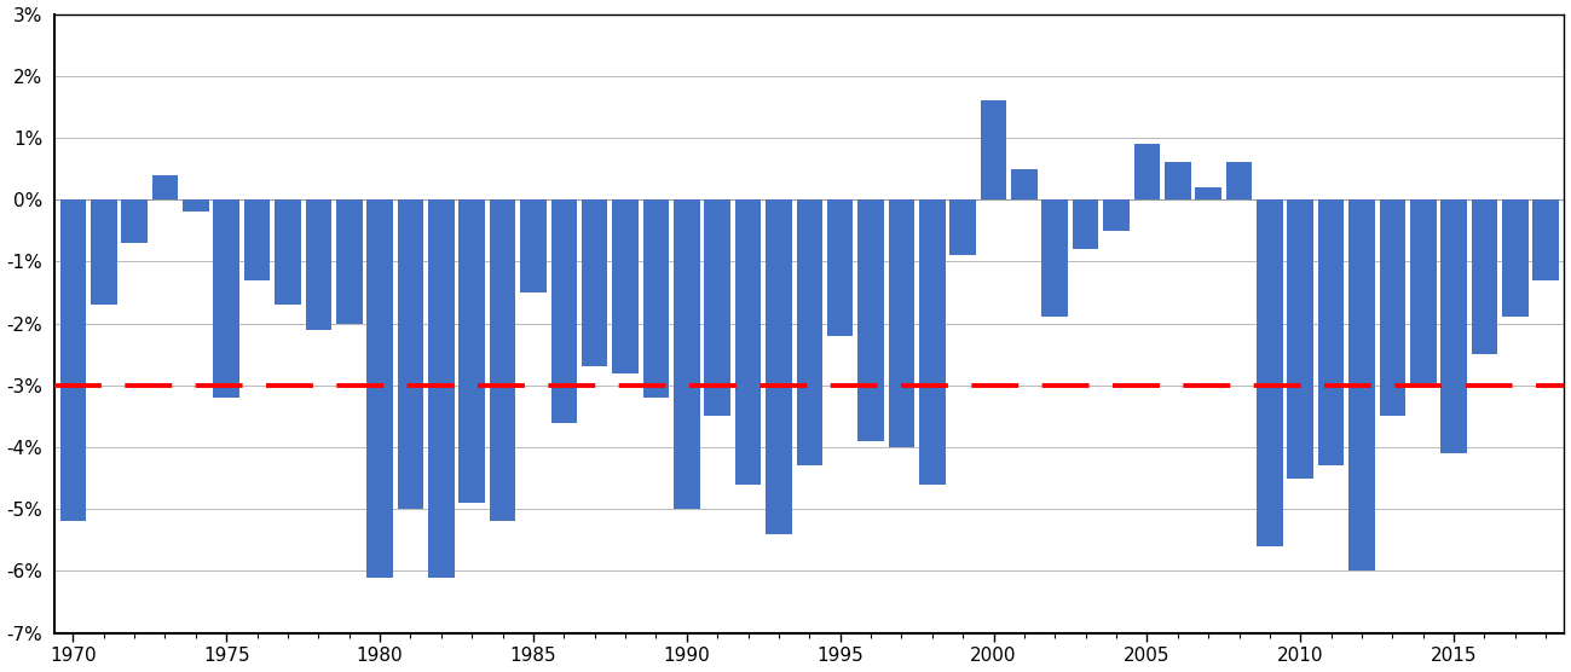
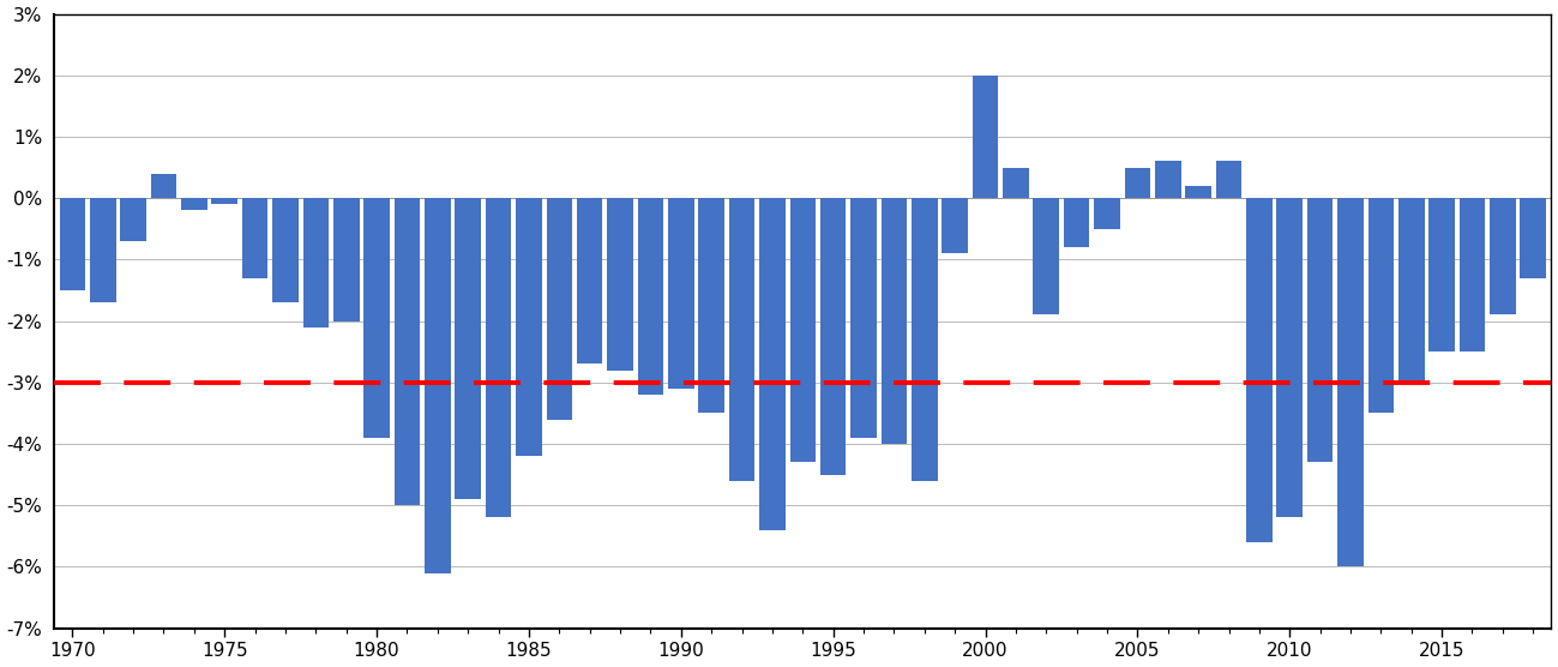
1970: -5.2% -> -1.5%
1975: -3.2% -> -0.1%
1980: -6.1% -> -3.9%
1985: -1.5% -> -4.2%
1990: -5.0% -> -3.1%
1995: -2.2% -> -4.5%
2000: 1.6% -> 2.0%
2005: 0.9% -> 0.5%
2010: -4.5% -> -5.2%
2015: -4.1% -> -2.5%
